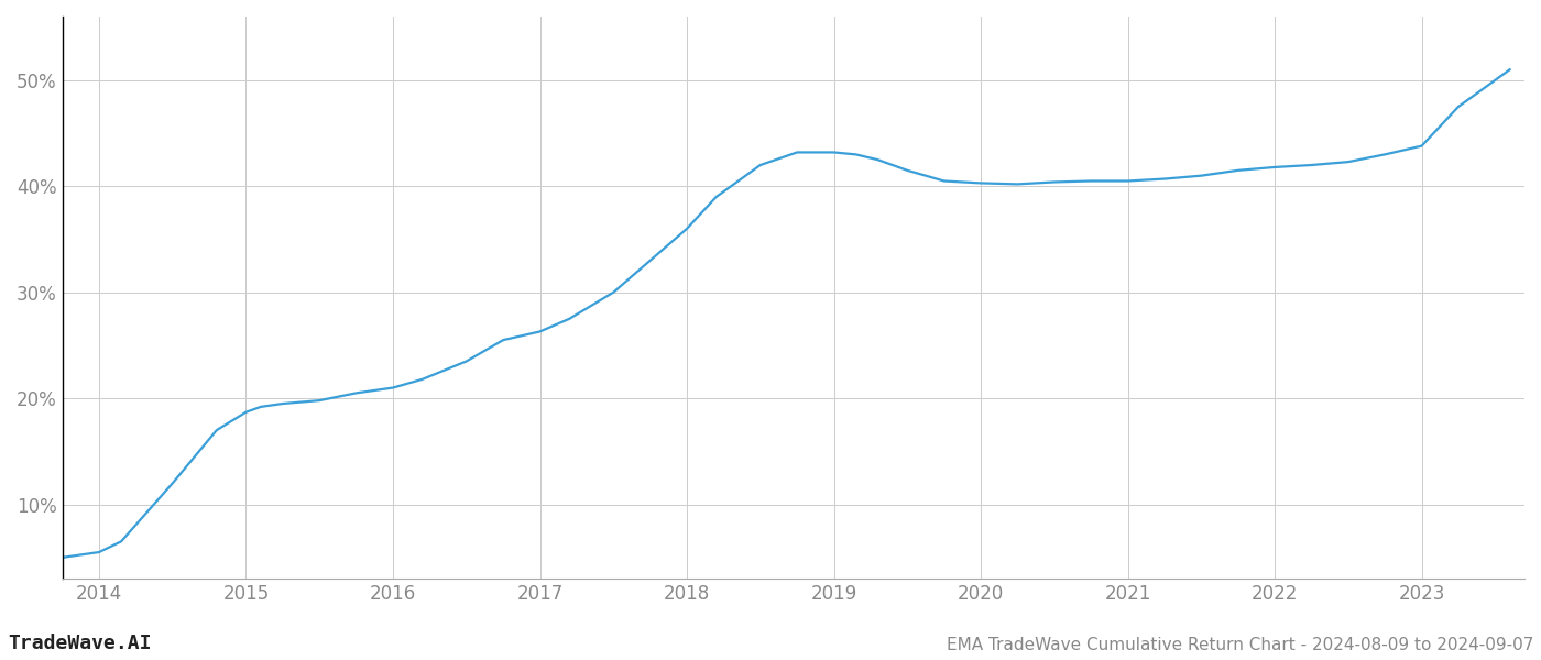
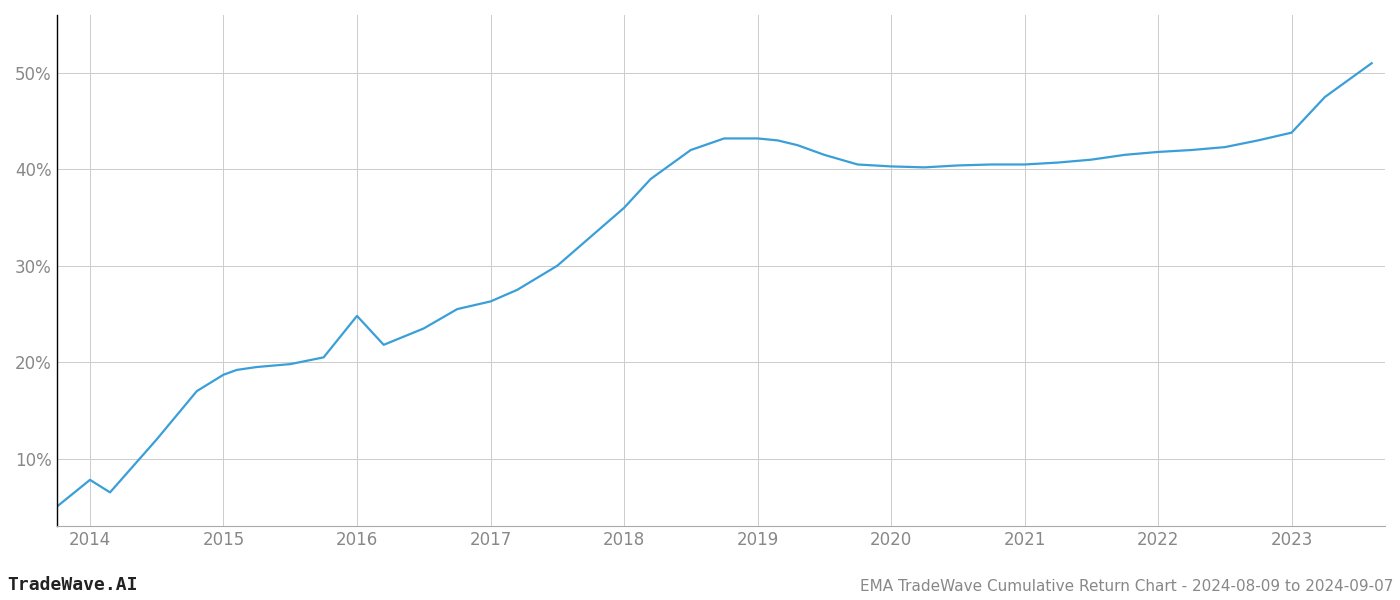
2014: 5.5% -> 7.8%
2016: 21.0% -> 24.8%
